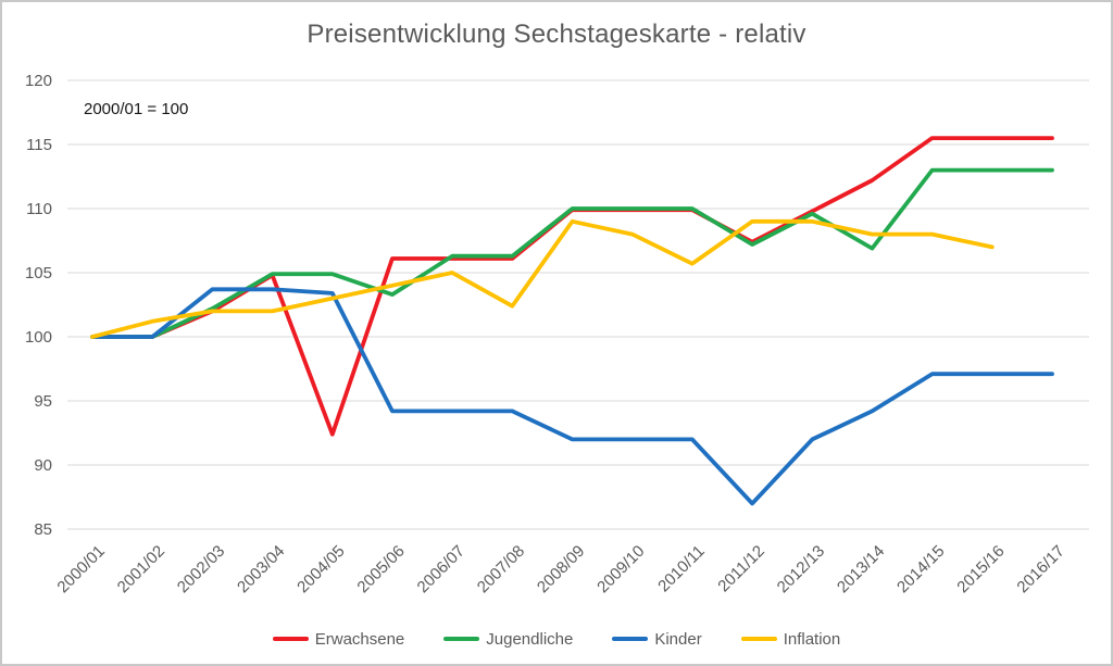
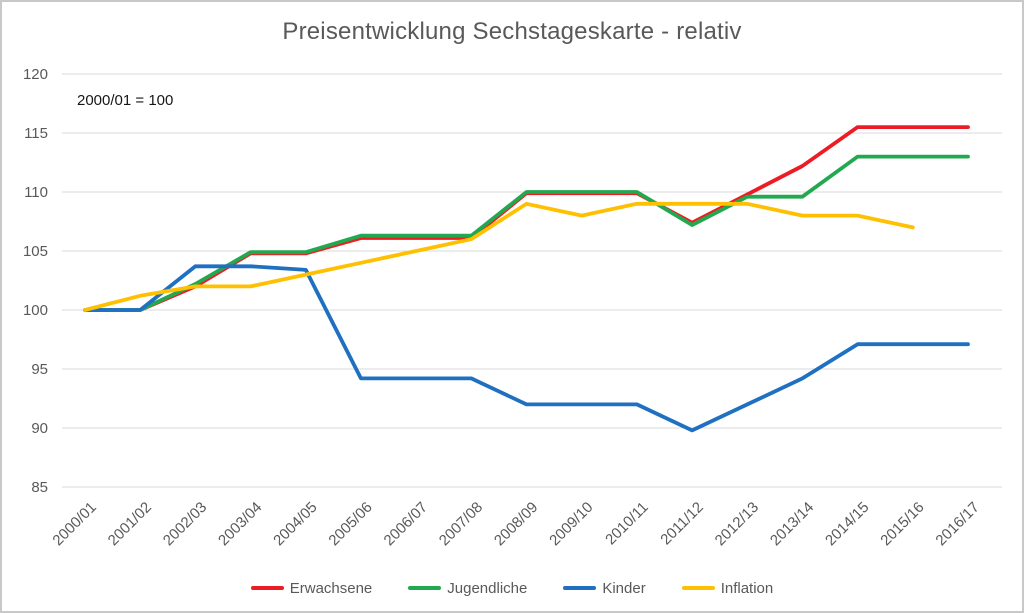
Erwachsene/2004/05: 92.4 -> 104.8
Jugendliche/2005/06: 103.3 -> 106.3
Inflation/2007/08: 102.4 -> 106.0
Inflation/2010/11: 105.7 -> 109.0
Kinder/2011/12: 87.0 -> 89.8
Jugendliche/2013/14: 106.9 -> 109.6
